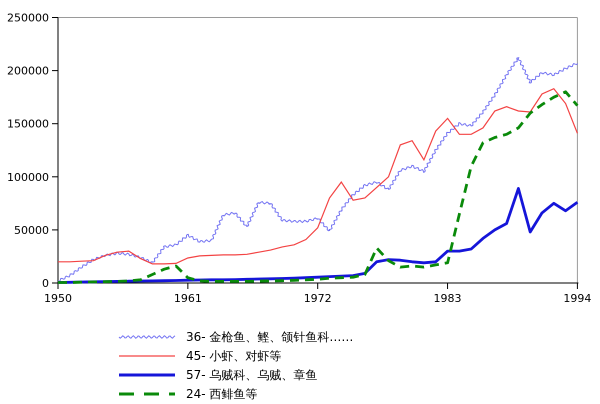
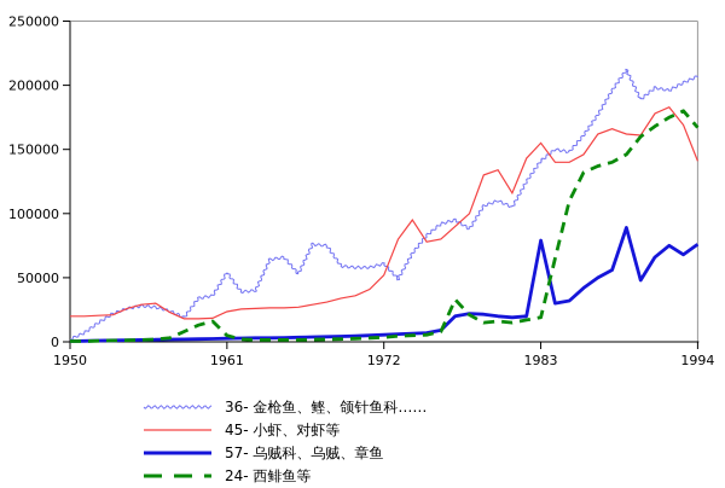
36- 金枪鱼、鲣、颌针鱼科……/1961: 45000 -> 54000
57- 乌贼科、乌贼、章鱼/1983: 30000 -> 79000
